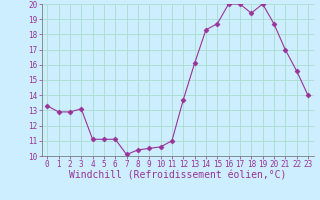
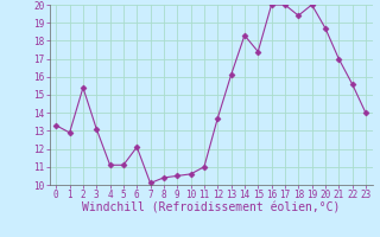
2: 12.9 -> 15.4
6: 11.1 -> 12.1
15: 18.7 -> 17.4
